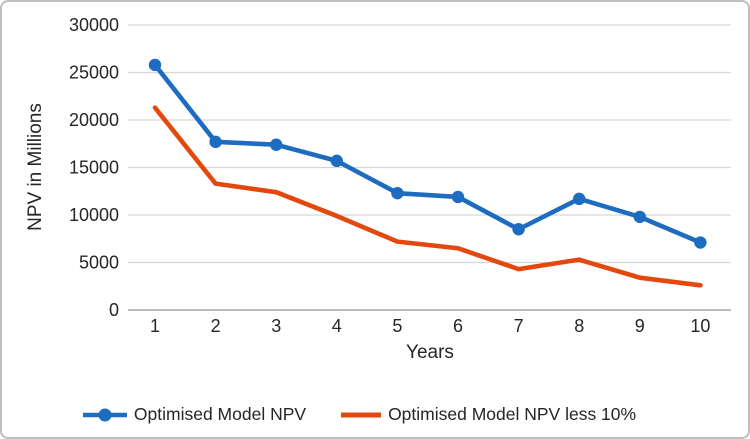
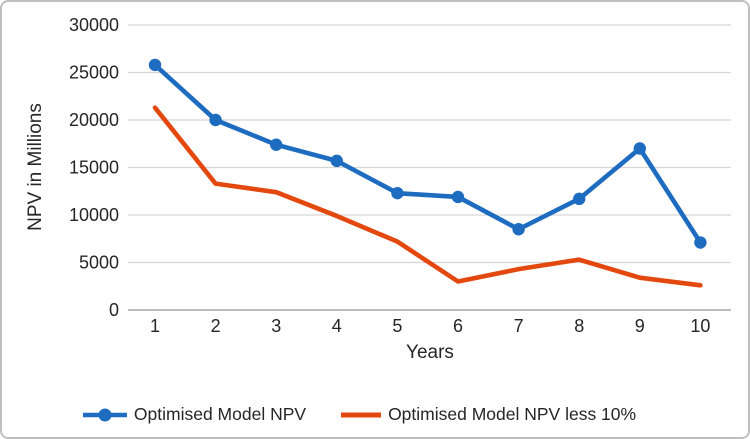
Optimised Model NPV/2: 18000 -> 20000
Optimised Model NPV less 10%/6: 6000 -> 3000
Optimised Model NPV/9: 10000 -> 17000
